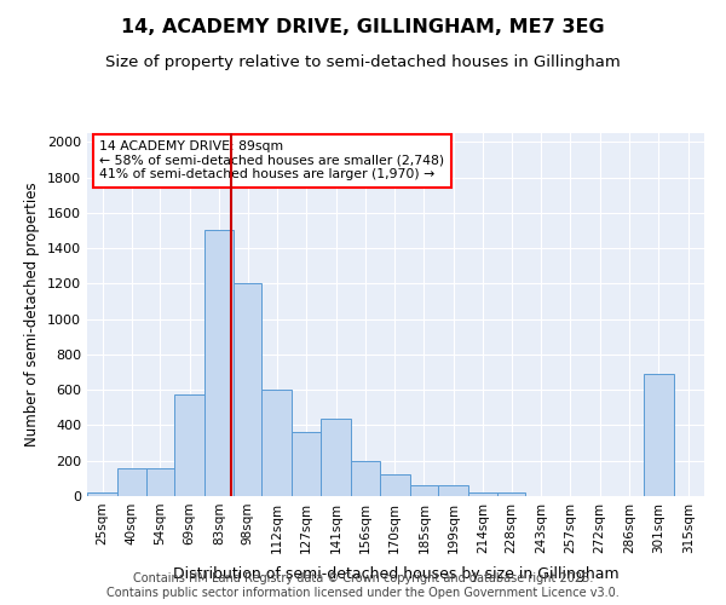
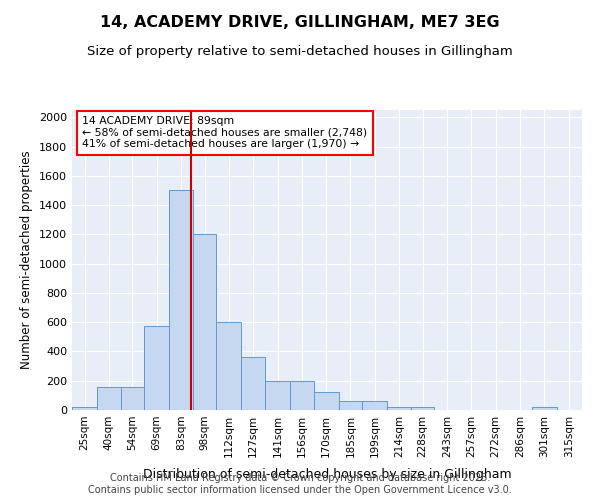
141sqm: 440 -> 200
301sqm: 690 -> 20
